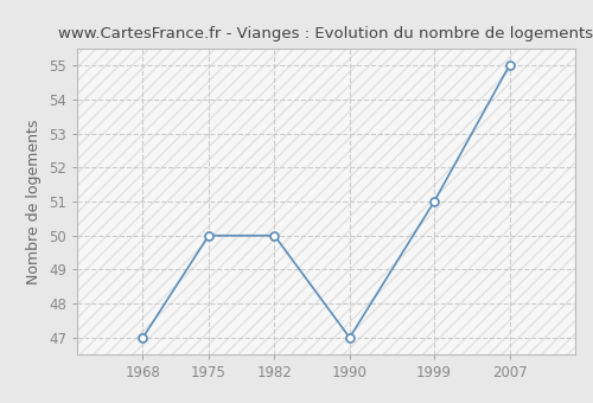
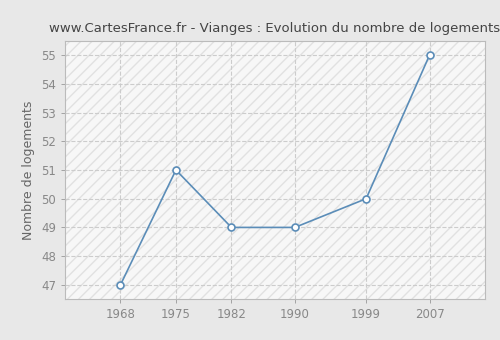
1975: 50 -> 51
1982: 50 -> 49
1990: 47 -> 49
1999: 51 -> 50
